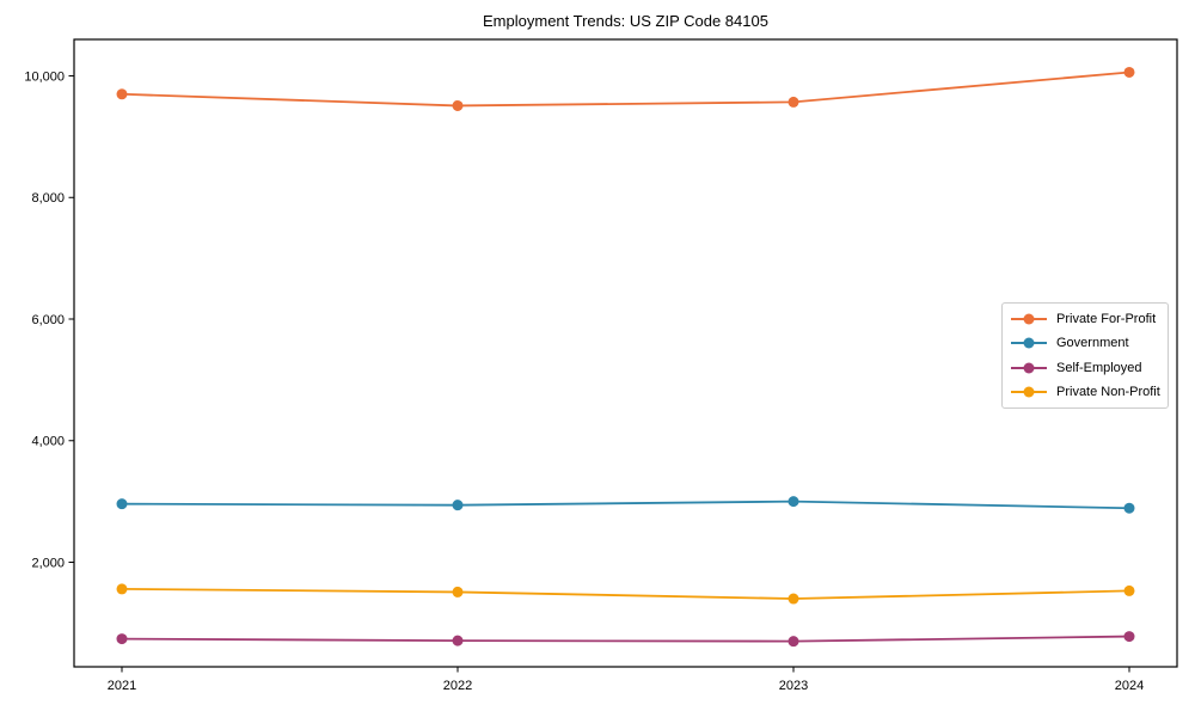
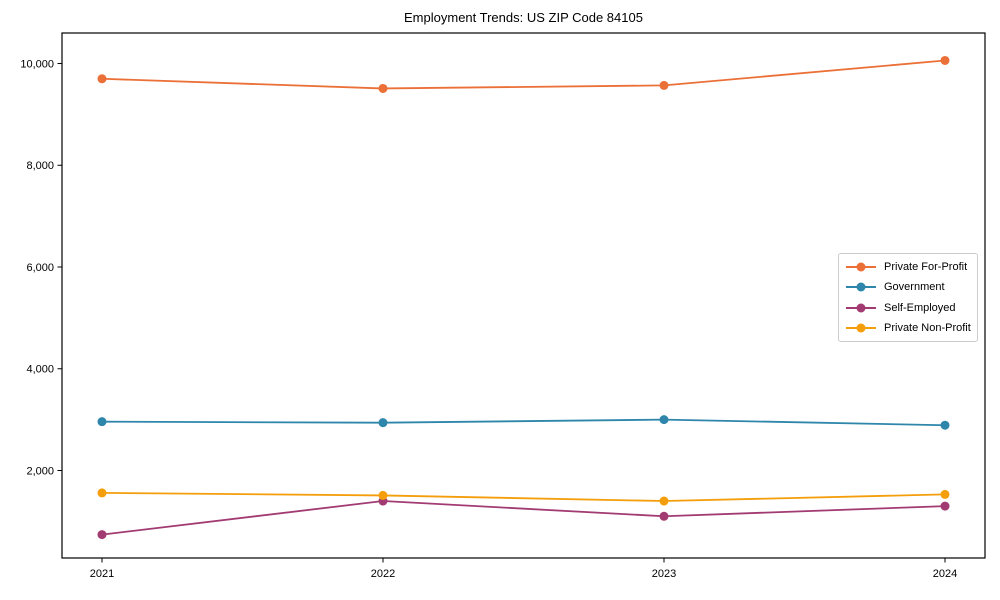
Self-Employed/2022: 700 -> 1400
Self-Employed/2023: 700 -> 1100
Self-Employed/2024: 800 -> 1300
